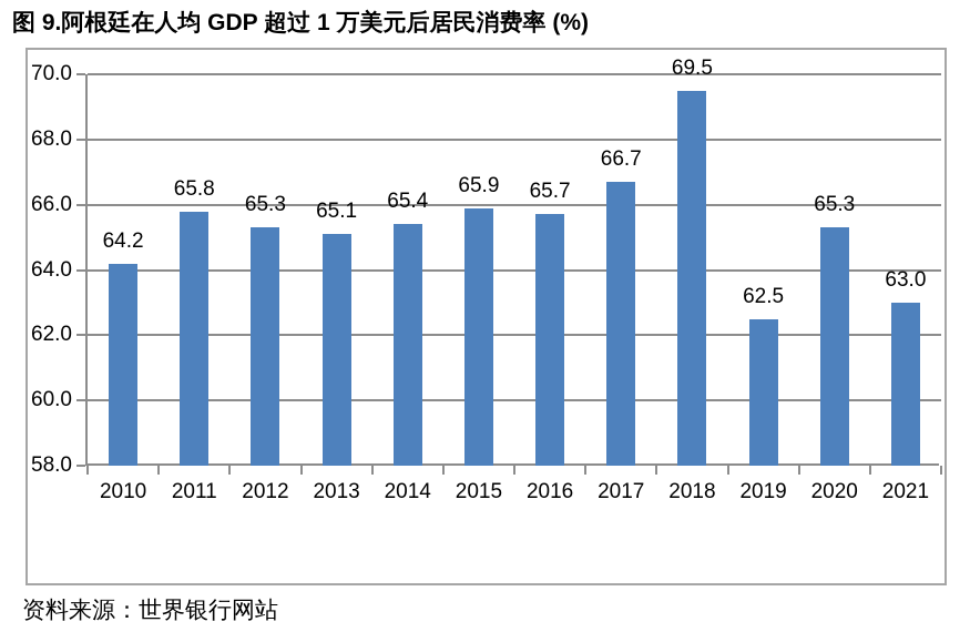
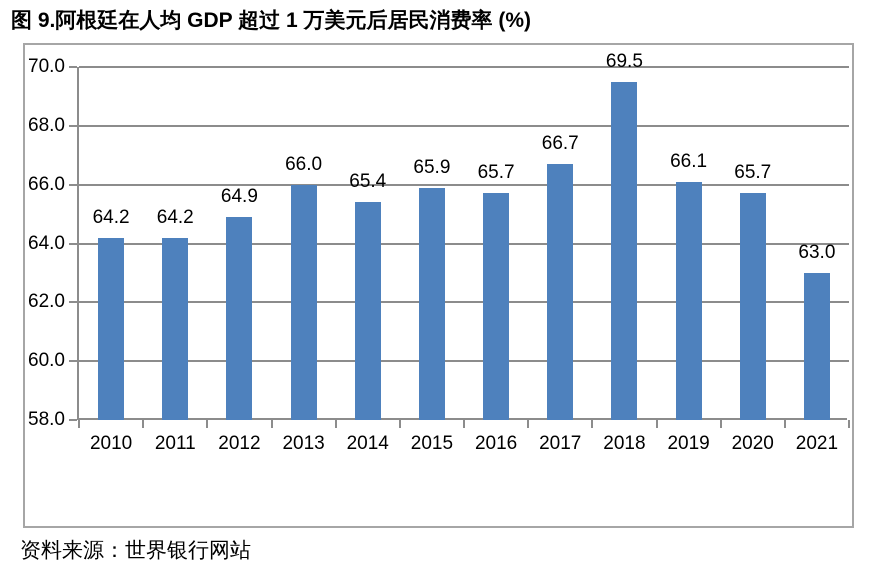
2011: 65.8 -> 64.2
2012: 65.3 -> 64.9
2013: 65.1 -> 66.0
2019: 62.5 -> 66.1
2020: 65.3 -> 65.7
